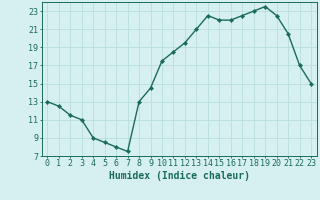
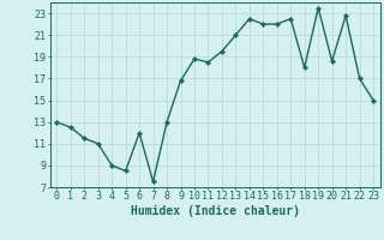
6: 8.0 -> 12.0
9: 14.5 -> 16.8
10: 17.5 -> 18.8
18: 23.0 -> 18.0
20: 22.5 -> 18.6
21: 20.5 -> 22.8
